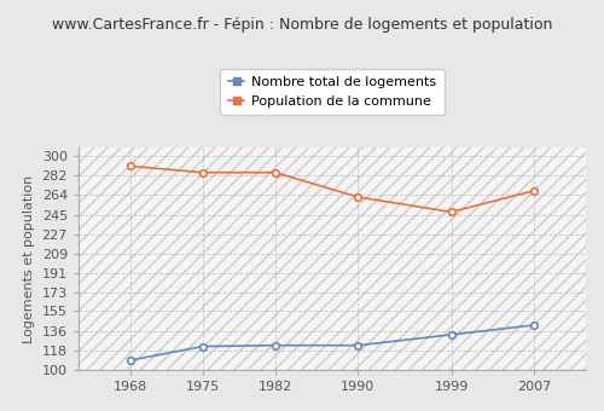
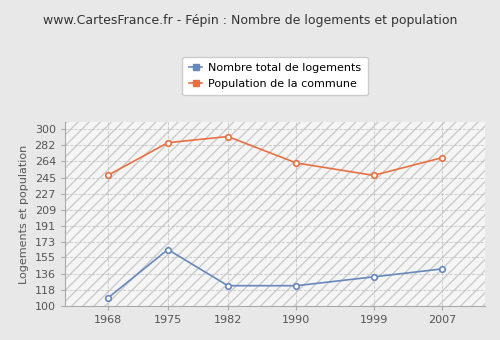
Population de la commune/1968: 291 -> 248
Nombre total de logements/1975: 122 -> 164
Population de la commune/1982: 285 -> 292
